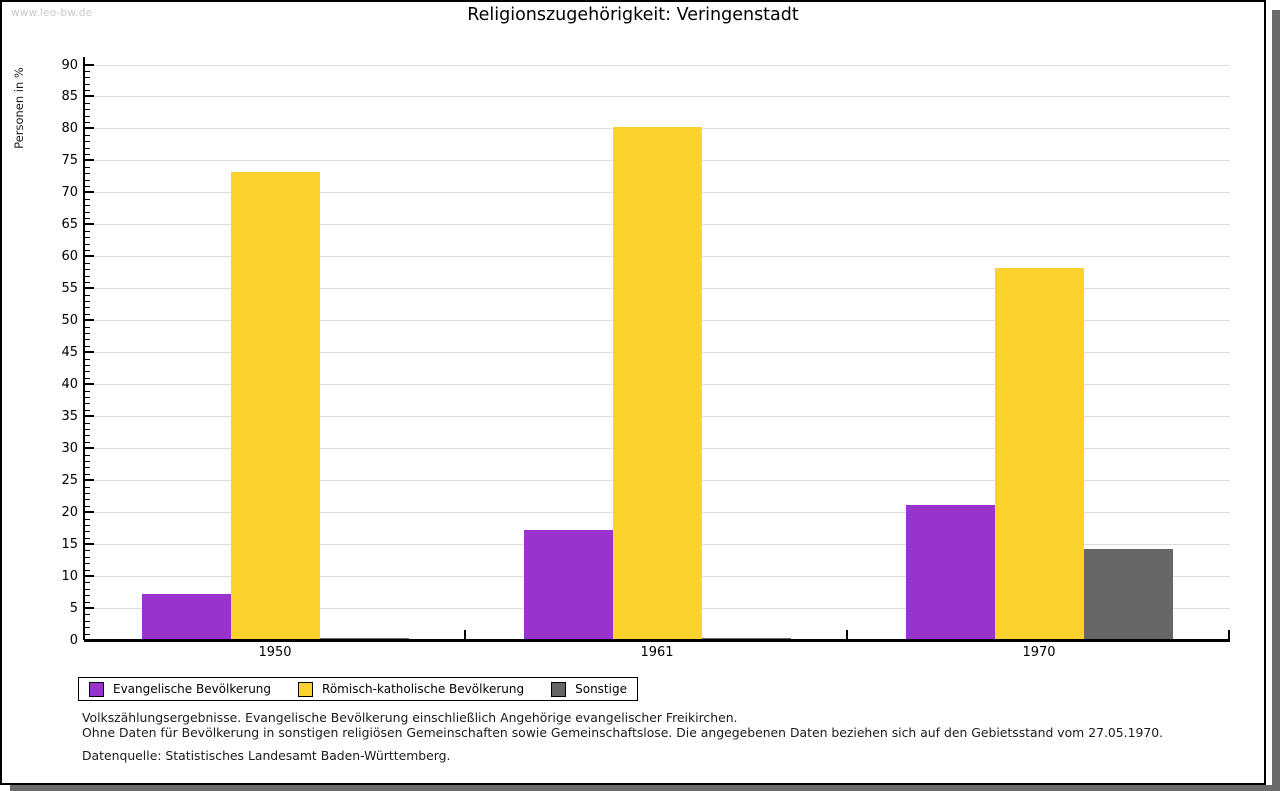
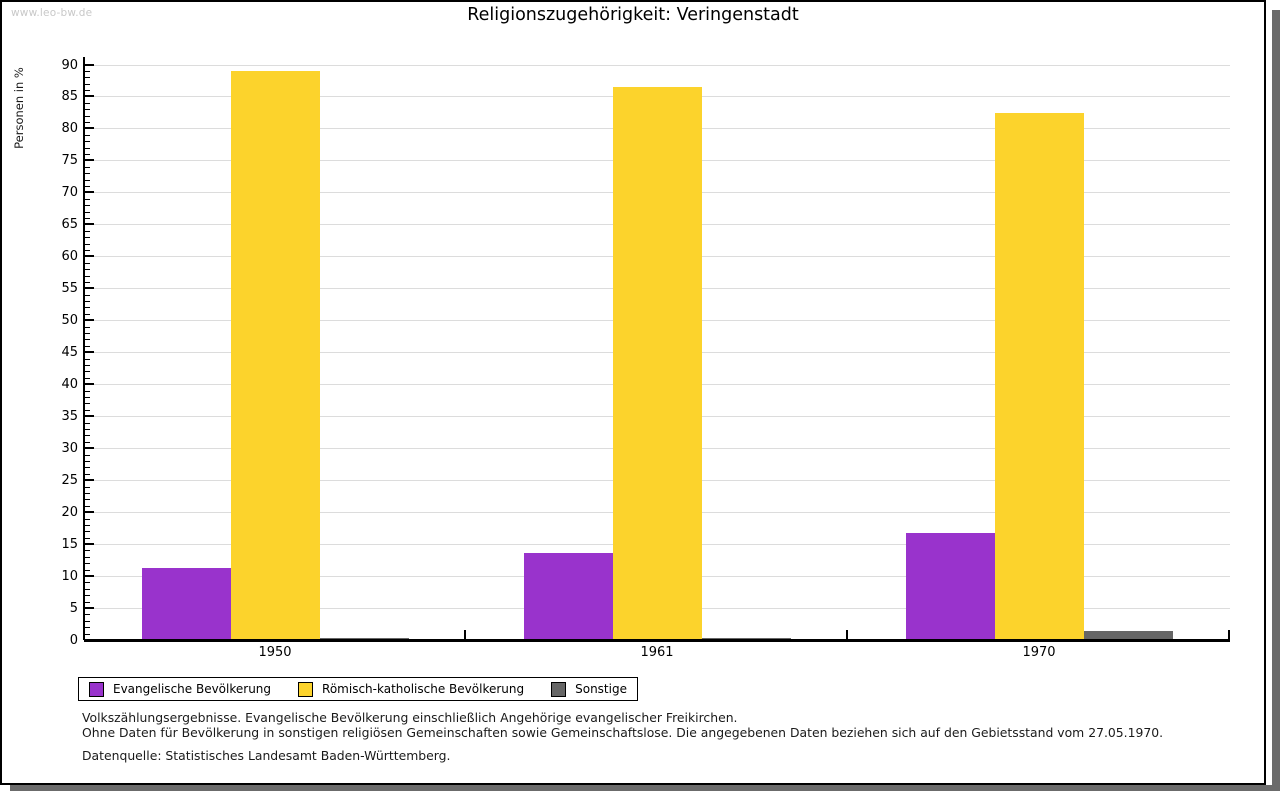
Evangelische Bevölkerung/1950: 7 -> 11
Römisch-katholische Bevölkerung/1950: 73 -> 89
Evangelische Bevölkerung/1961: 17 -> 14
Römisch-katholische Bevölkerung/1961: 80 -> 86
Evangelische Bevölkerung/1970: 21 -> 16
Römisch-katholische Bevölkerung/1970: 58 -> 82
Sonstige/1970: 14 -> 1
